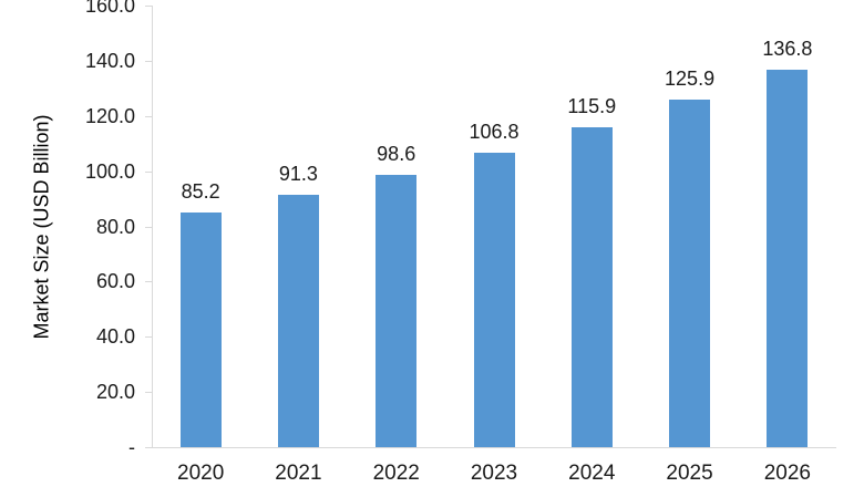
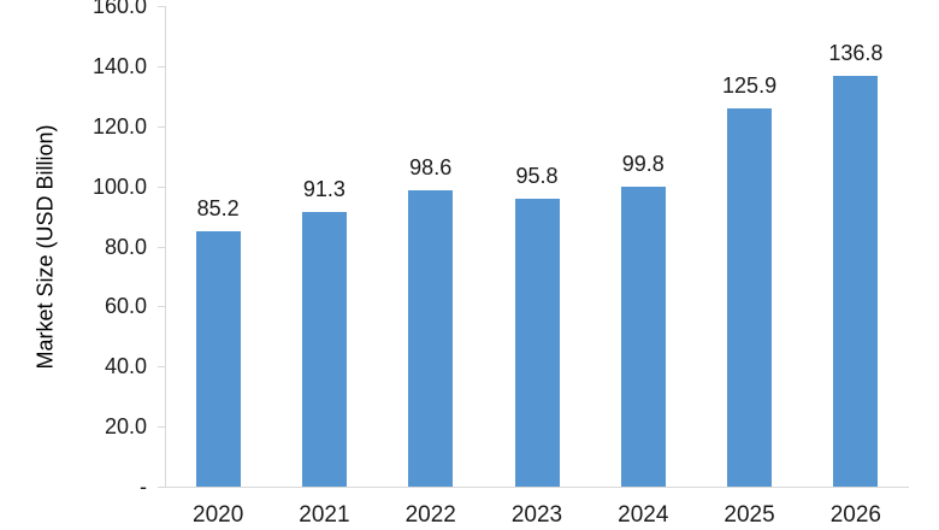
2023: 106.8 -> 95.8
2024: 115.9 -> 99.8
